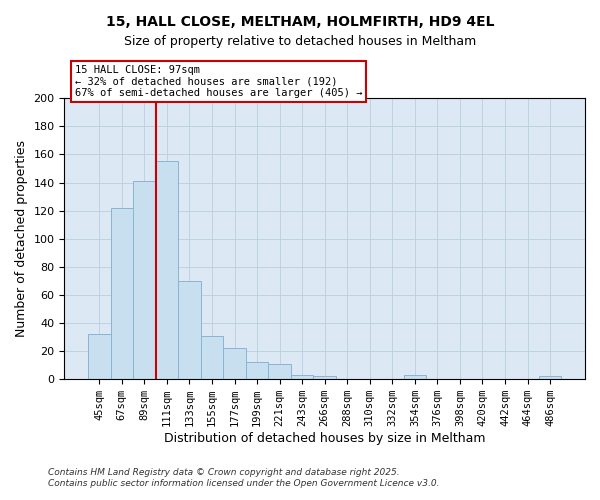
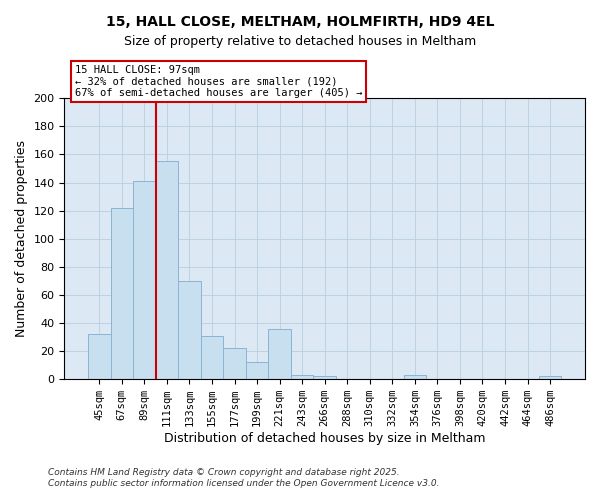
221sqm: 11 -> 36
